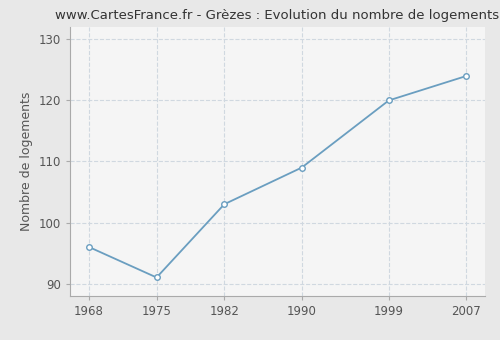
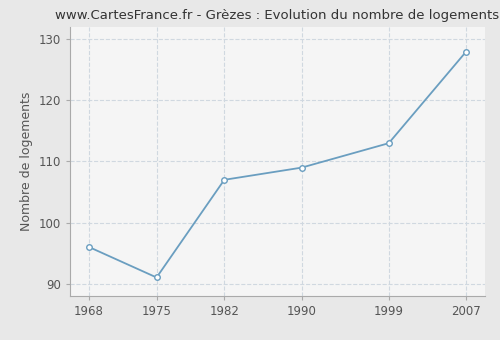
1982: 103 -> 107
1999: 120 -> 113
2007: 124 -> 128
